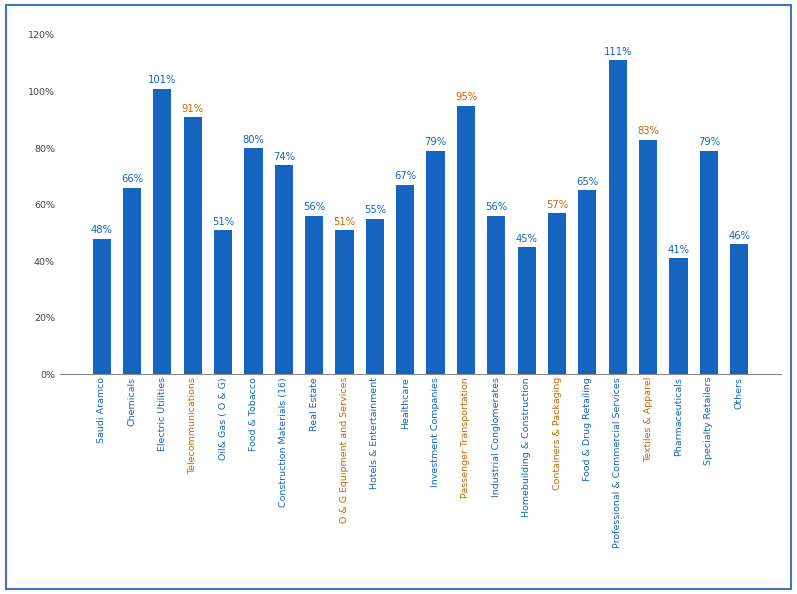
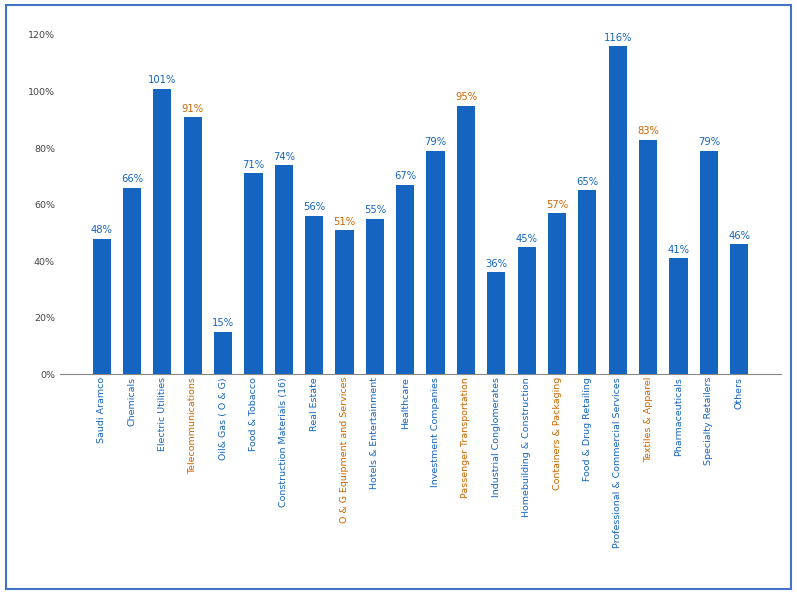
Oil& Gas ( O & G): 51% -> 15%
Food & Tobacco: 80% -> 71%
Industrial Conglomerates: 56% -> 36%
Professional & Commercial Services: 111% -> 116%
